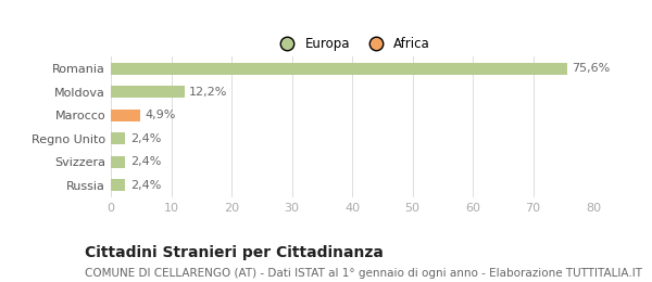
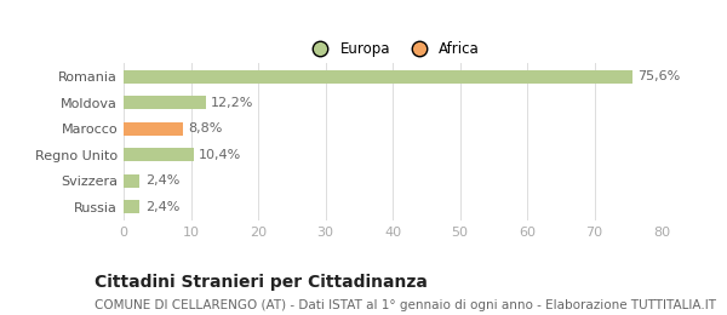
Marocco: 4,9% -> 8,8%
Regno Unito: 2,4% -> 10,4%
